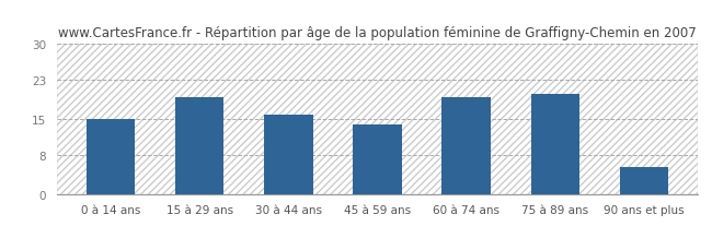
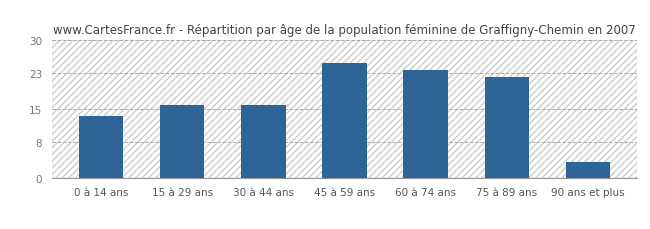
0 à 14 ans: 15.0 -> 13.5
15 à 29 ans: 19.5 -> 16.0
45 à 59 ans: 14.0 -> 25.0
60 à 74 ans: 19.5 -> 23.5
75 à 89 ans: 20.0 -> 22.0
90 ans et plus: 5.5 -> 3.5
